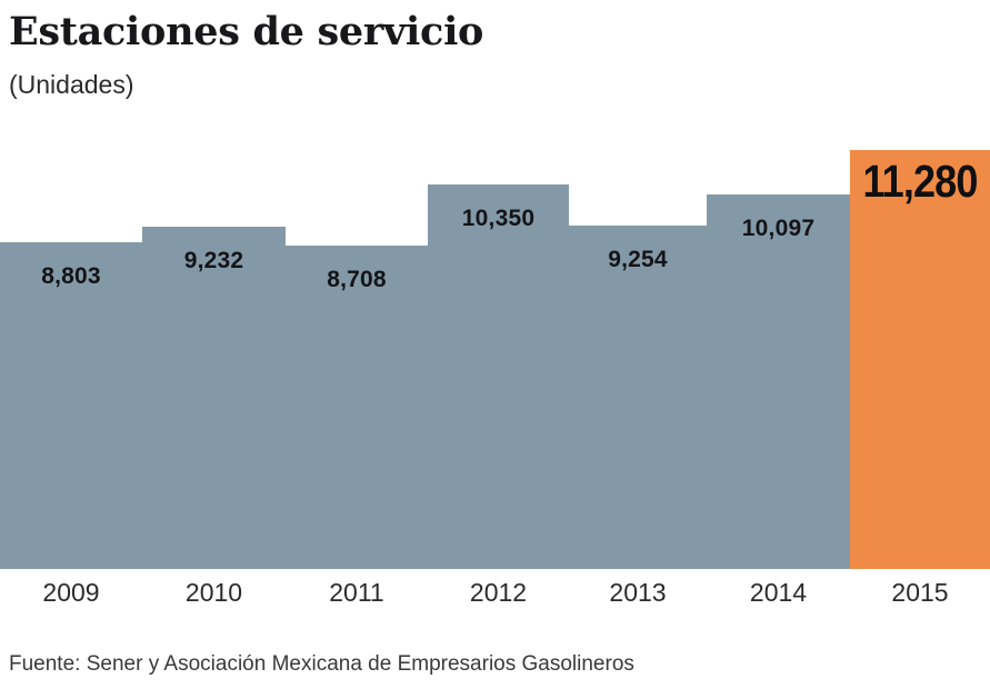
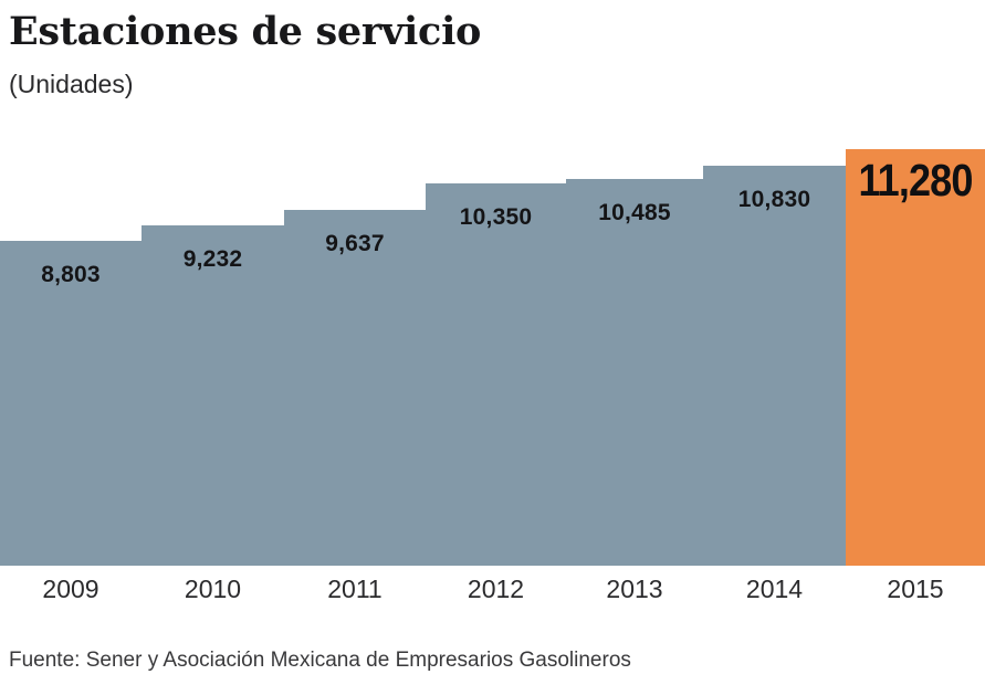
2011: 8,708 -> 9,637
2013: 9,254 -> 10,485
2014: 10,097 -> 10,830
